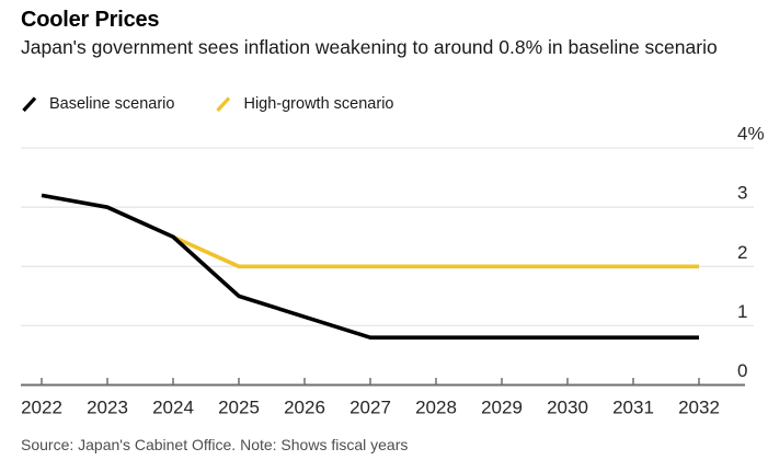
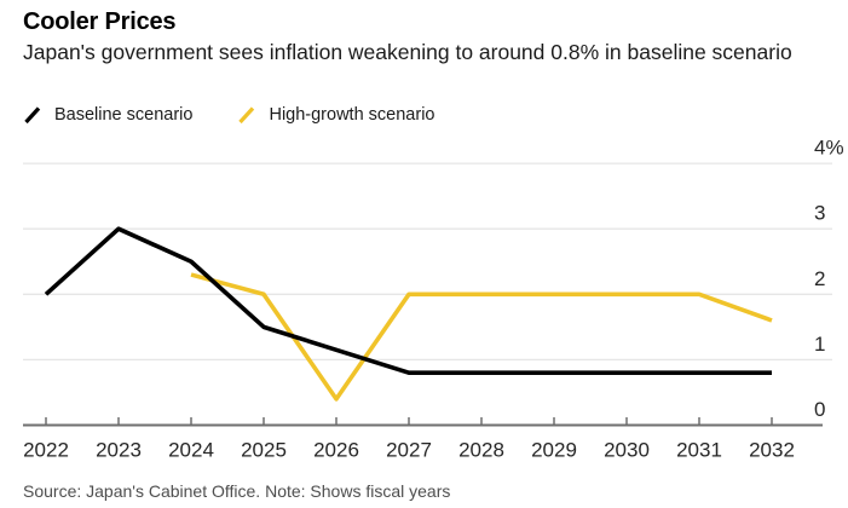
Baseline scenario/2022: 3.2% -> 2.0%
High-growth scenario/2024: 2.5% -> 2.3%
High-growth scenario/2026: 2.0% -> 0.4%
High-growth scenario/2032: 2.0% -> 1.6%
